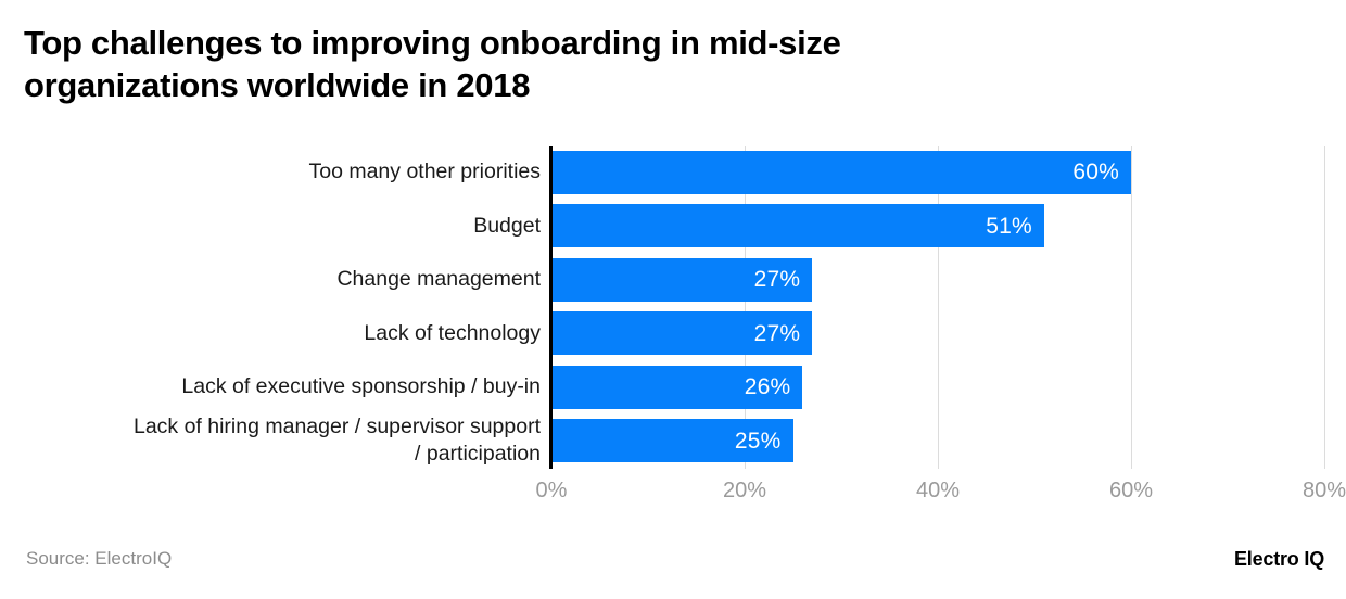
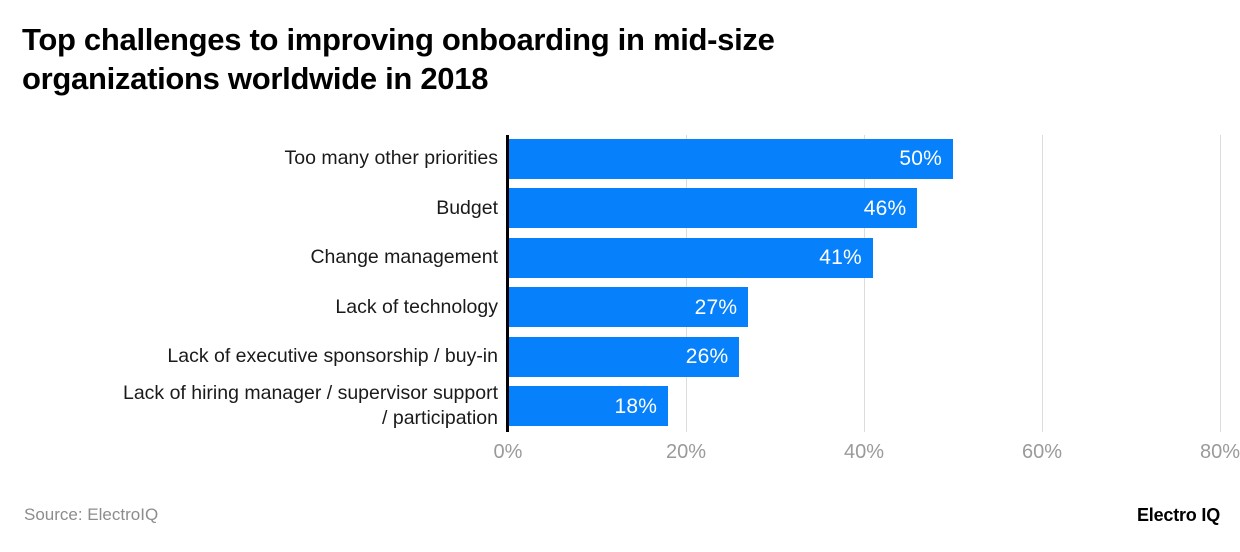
Too many other priorities: 60% -> 50%
Budget: 51% -> 46%
Change management: 27% -> 41%
Lack of hiring manager / supervisor support / participation: 25% -> 18%
